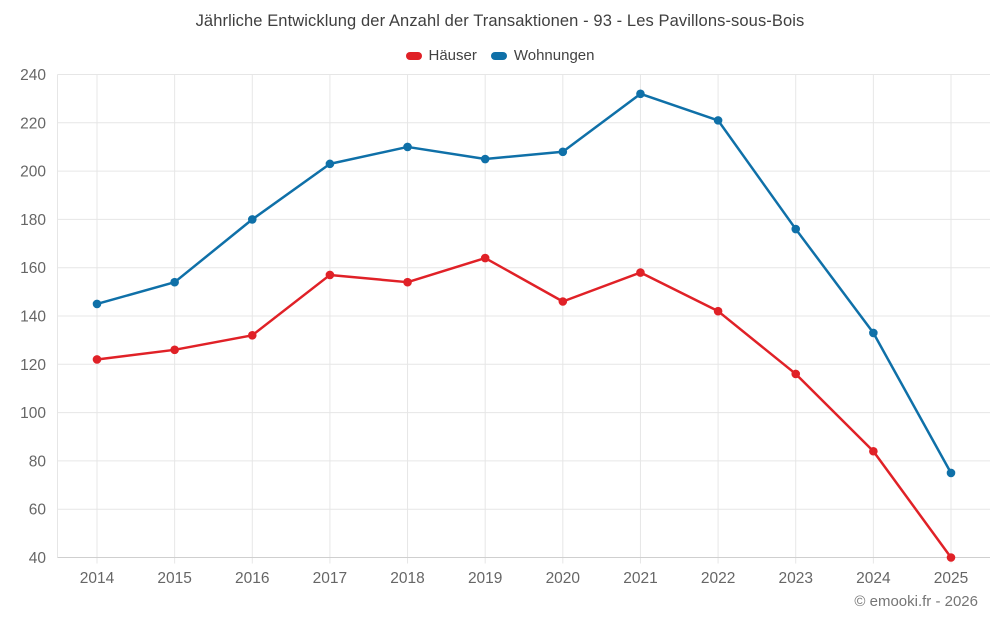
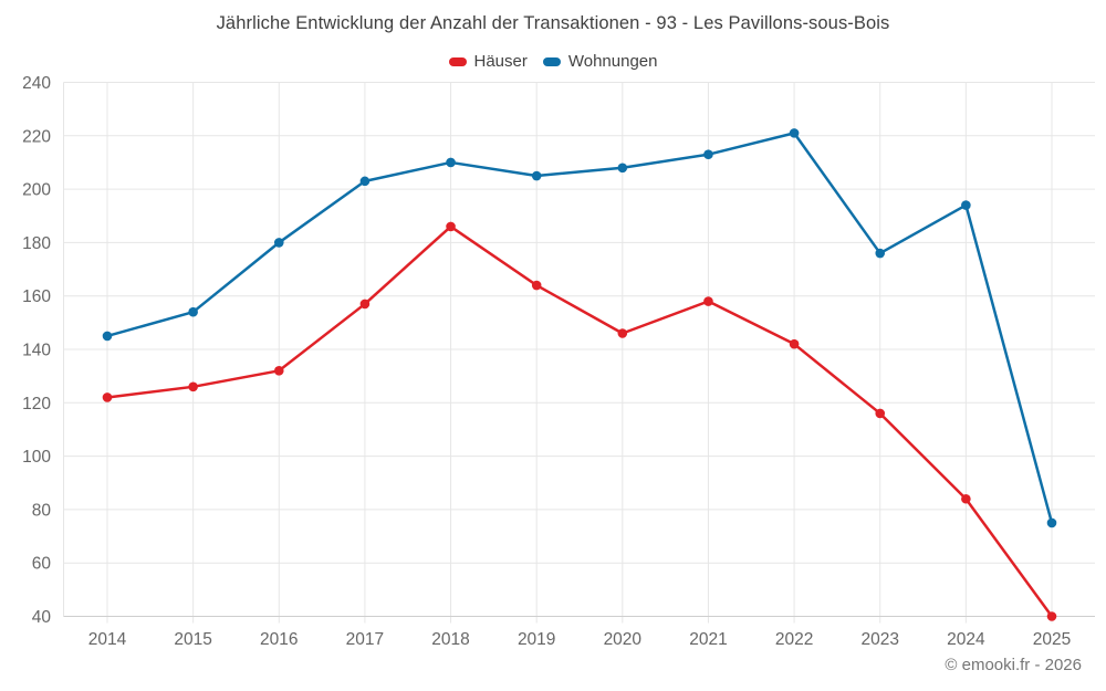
Häuser/2018: 154 -> 186
Wohnungen/2021: 232 -> 213
Wohnungen/2024: 133 -> 194
